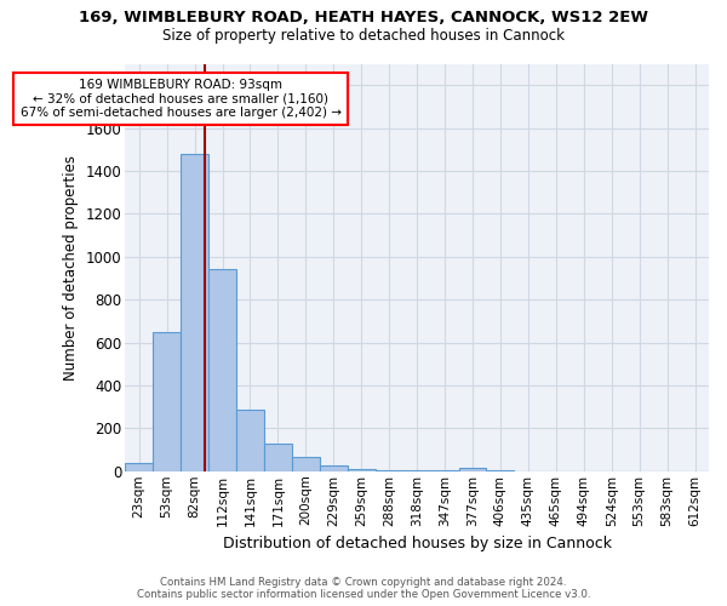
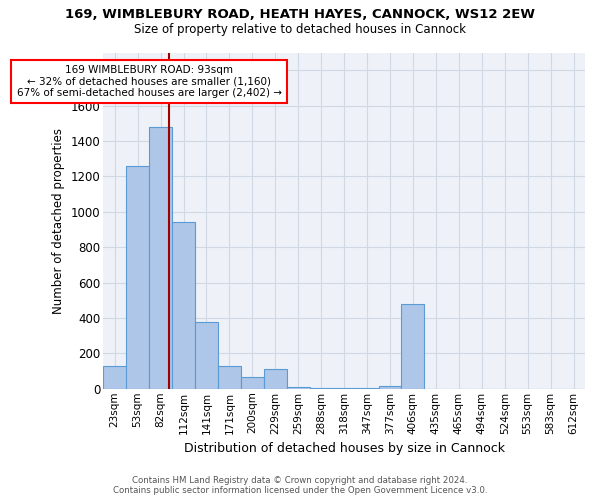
23sqm: 40 -> 130
53sqm: 650 -> 1260
141sqm: 280 -> 380
229sqm: 20 -> 110
406sqm: 0 -> 480
